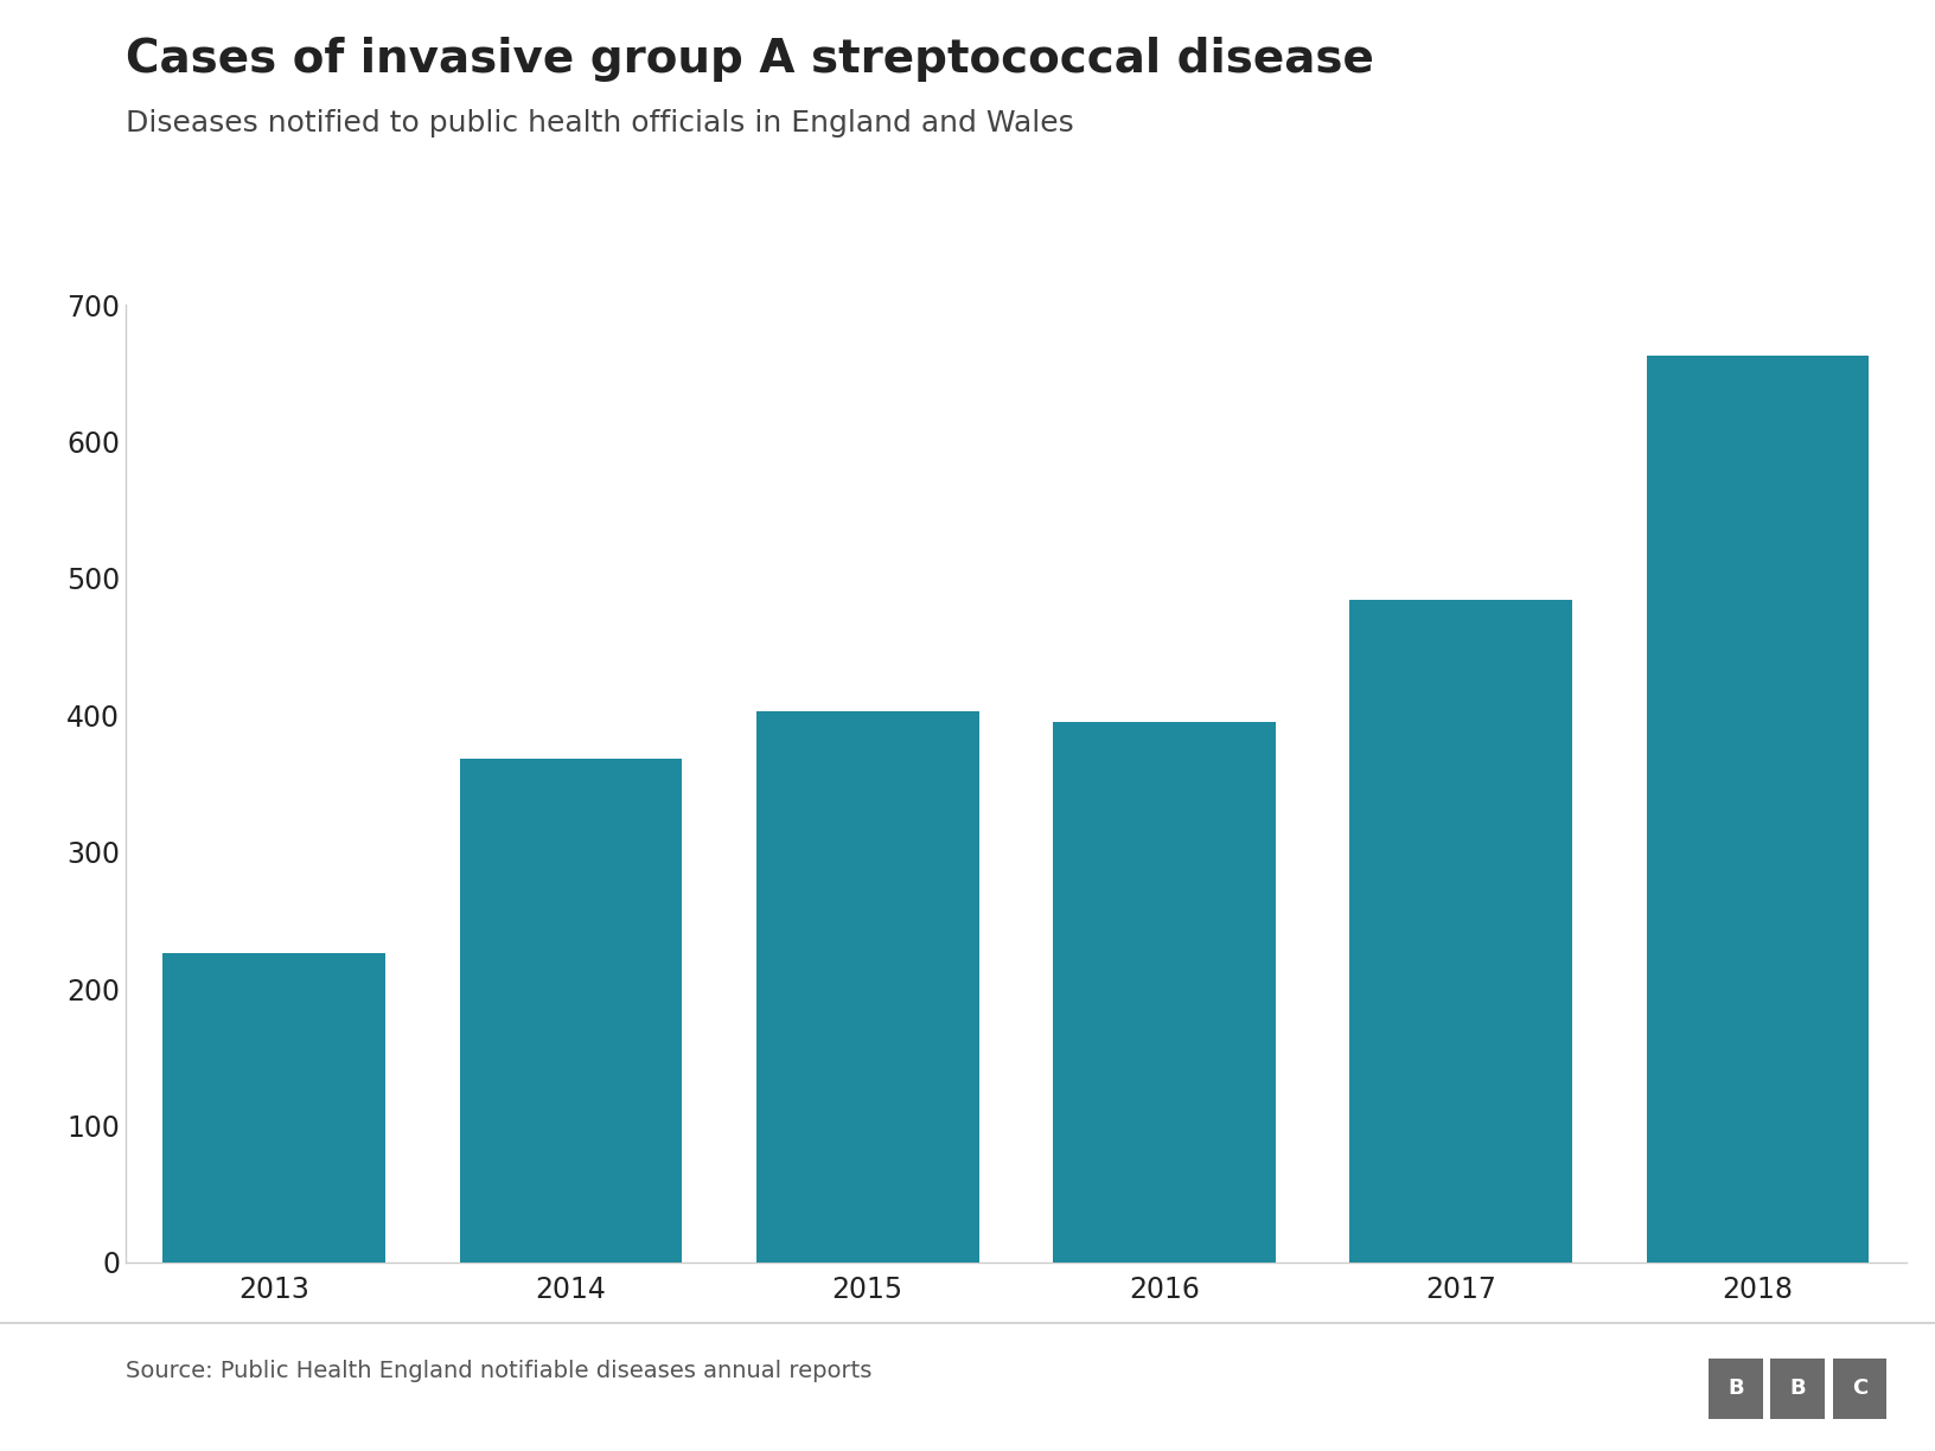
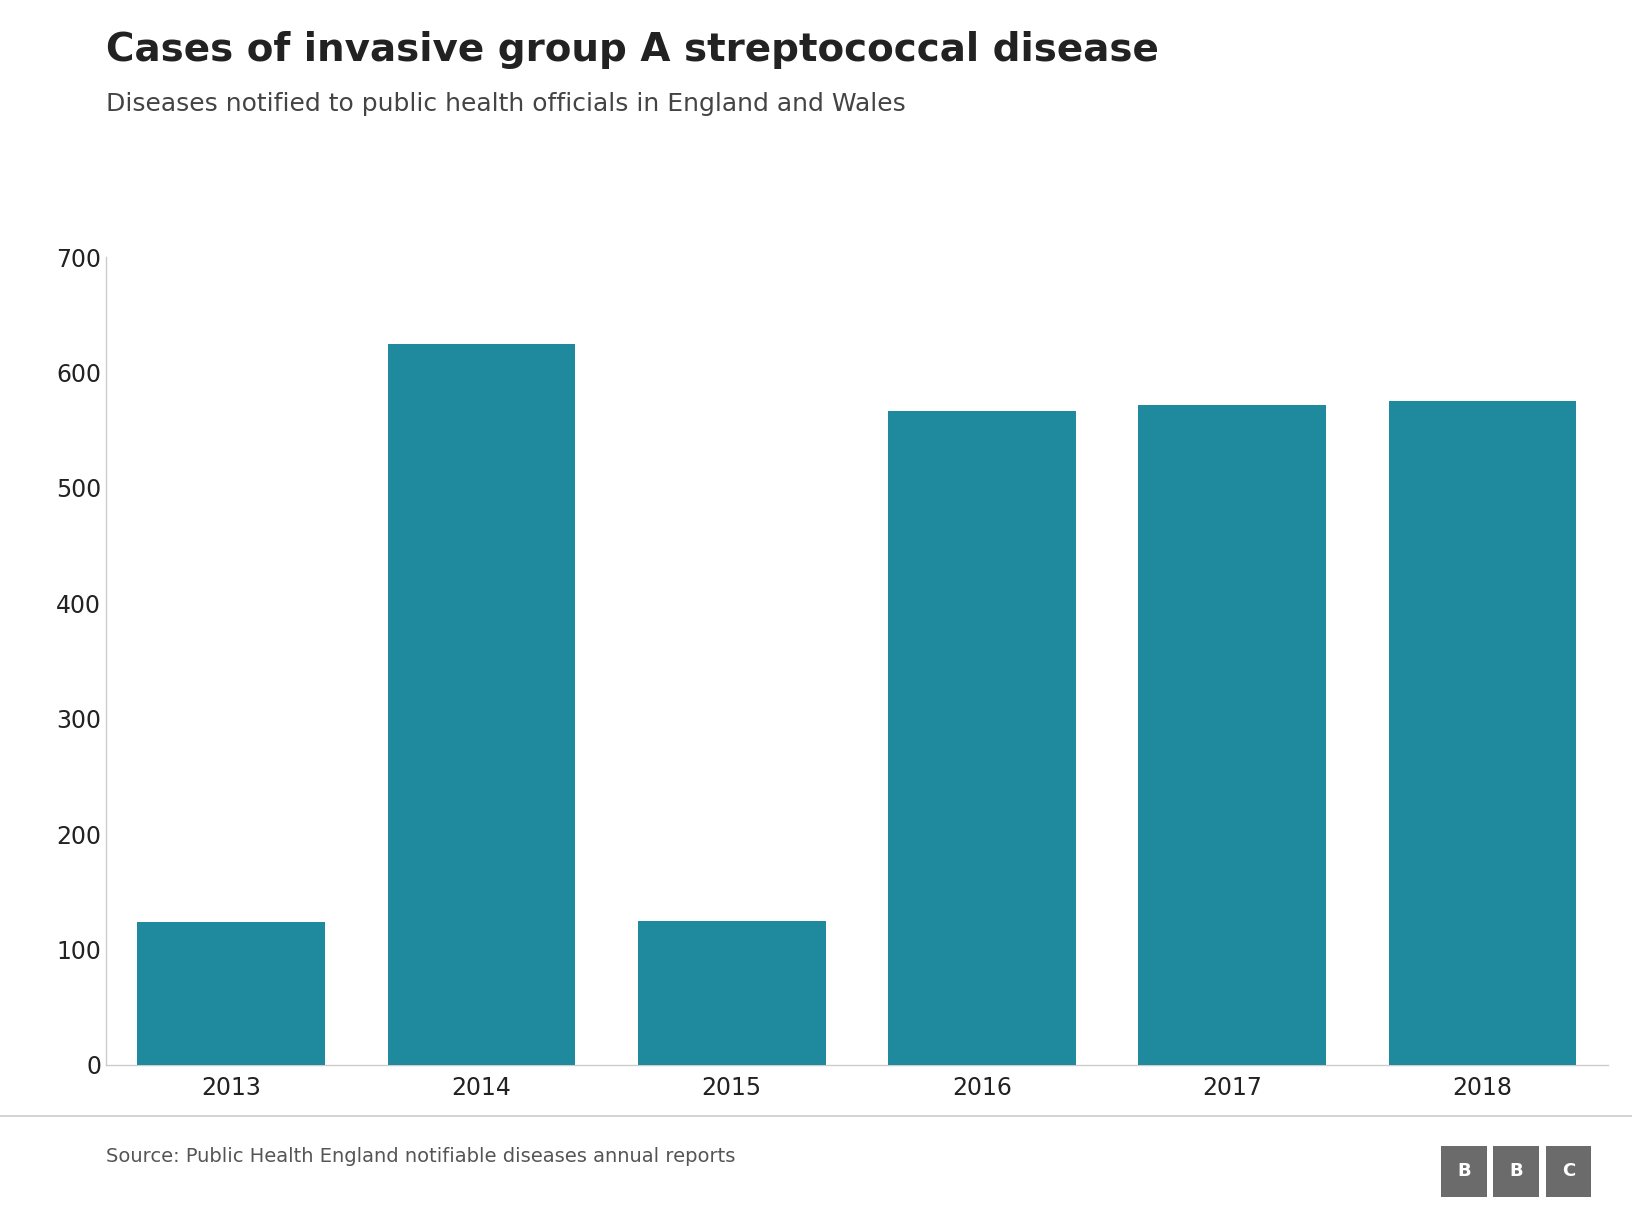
2013: 226 -> 124
2014: 368 -> 625
2015: 403 -> 125
2016: 395 -> 567
2017: 484 -> 572
2018: 663 -> 575
